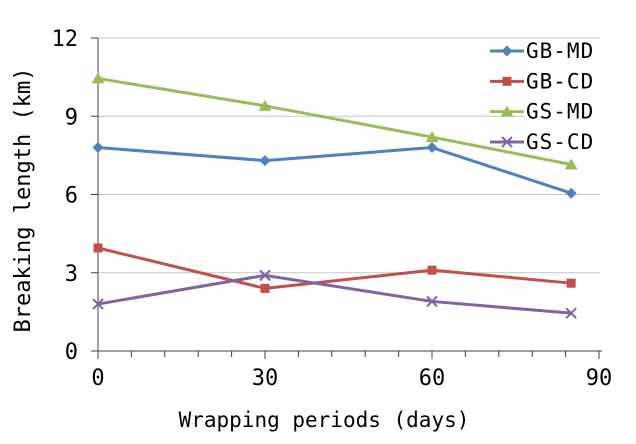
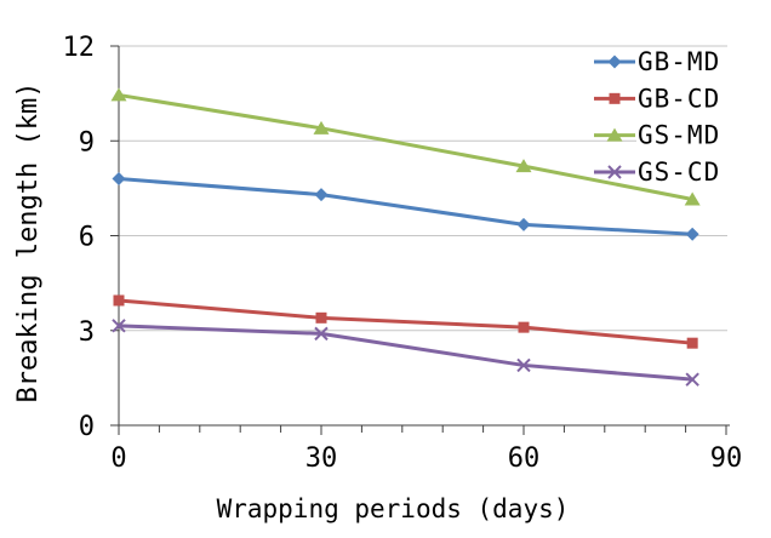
GS-CD/0: 1.8 -> 3.1
GB-CD/30: 2.4 -> 3.4
GB-MD/60: 7.8 -> 6.3
